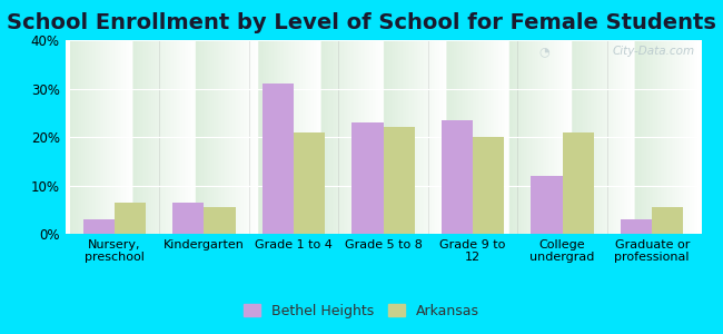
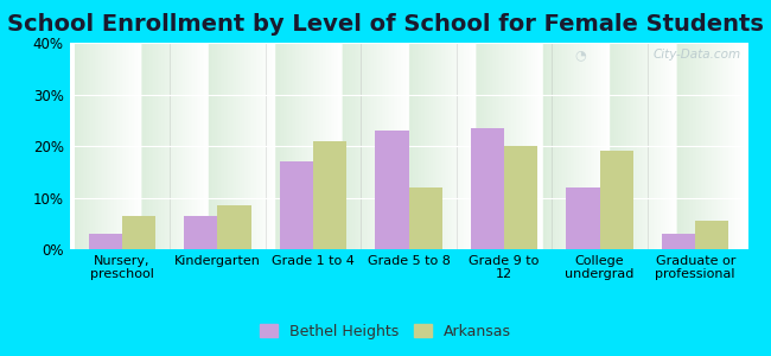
Arkansas/Kindergarten: 5.5% -> 8.5%
Bethel Heights/Grade 1 to 4: 31.0% -> 17.0%
Arkansas/Grade 5 to 8: 22.0% -> 12.0%
Arkansas/College undergrad: 21.0% -> 19.0%
